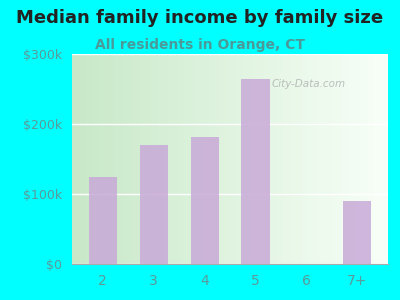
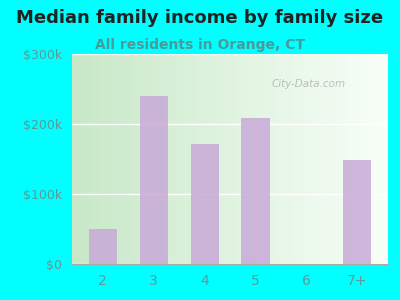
2: $125k -> $50k
3: $170k -> $240k
4: $182k -> $172k
5: $265k -> $208k
7+: $90k -> $148k
